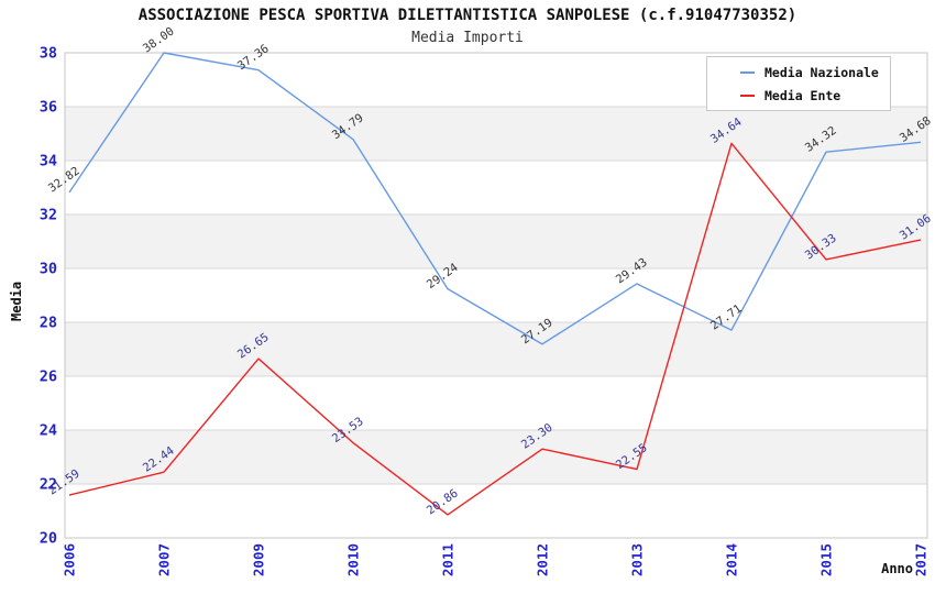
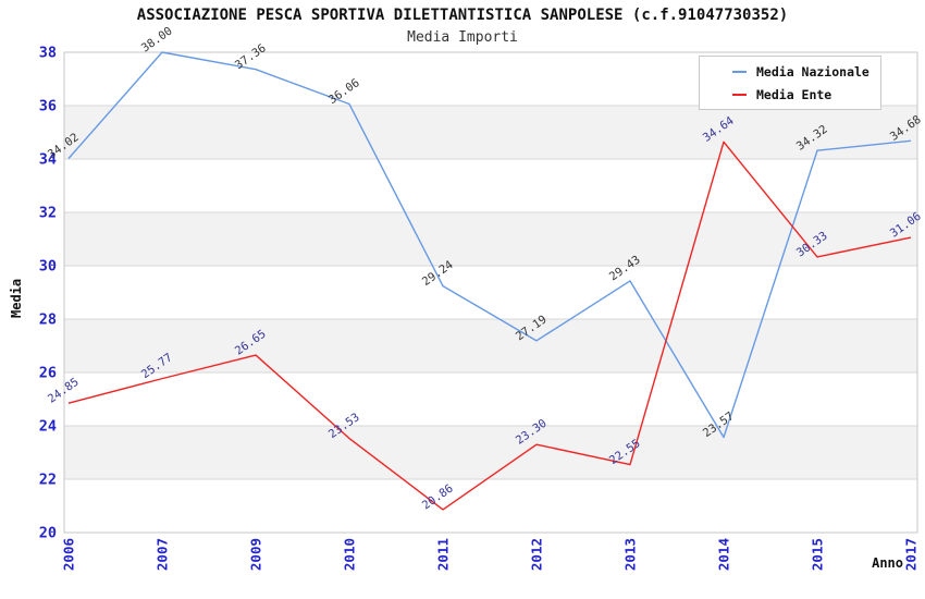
Media Nazionale/2006: 32.82 -> 34.02
Media Ente/2006: 21.59 -> 24.85
Media Ente/2007: 22.44 -> 25.77
Media Nazionale/2010: 34.79 -> 36.06
Media Nazionale/2014: 27.71 -> 23.57
